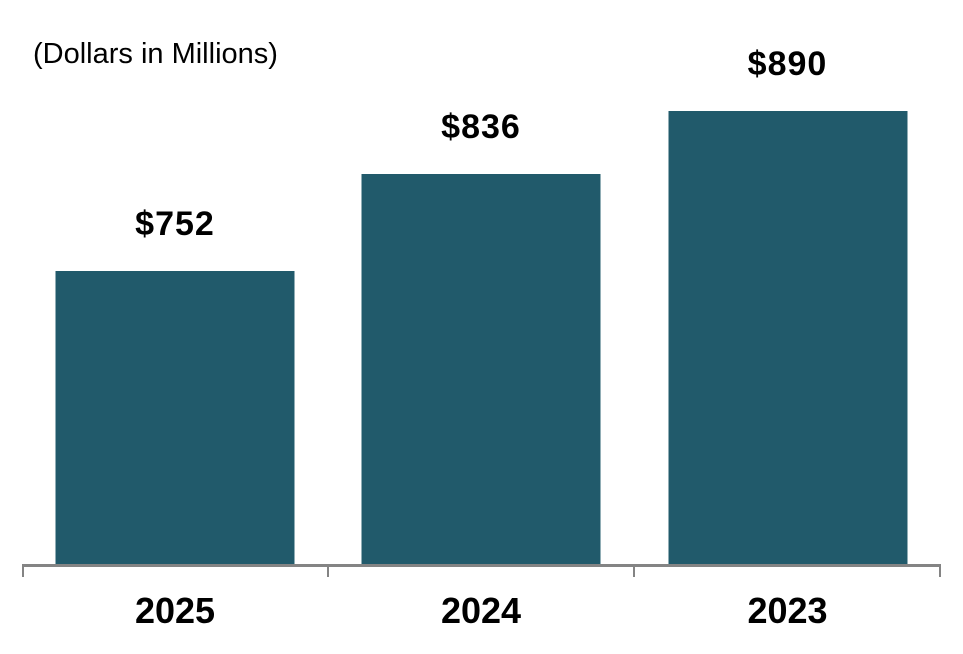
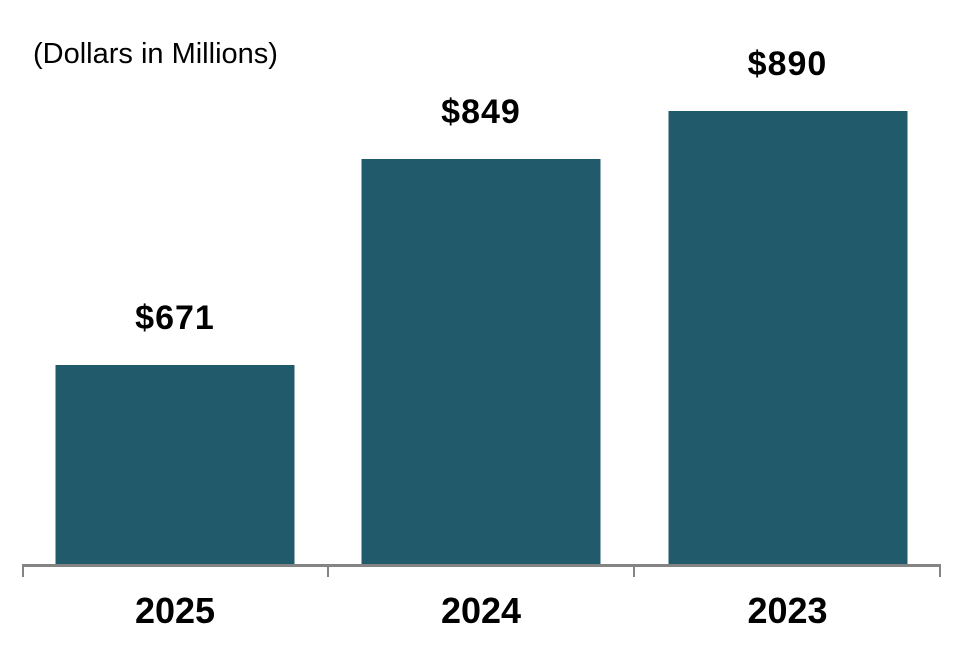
2025: $752 -> $671
2024: $836 -> $849
